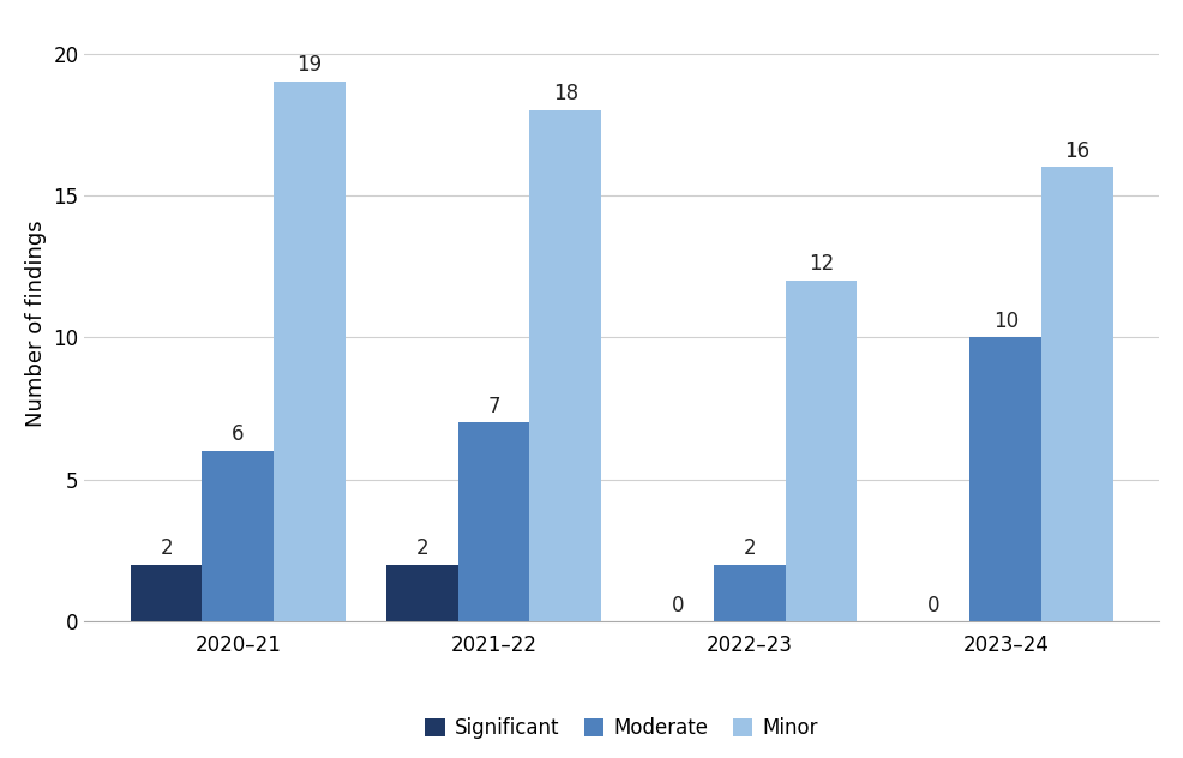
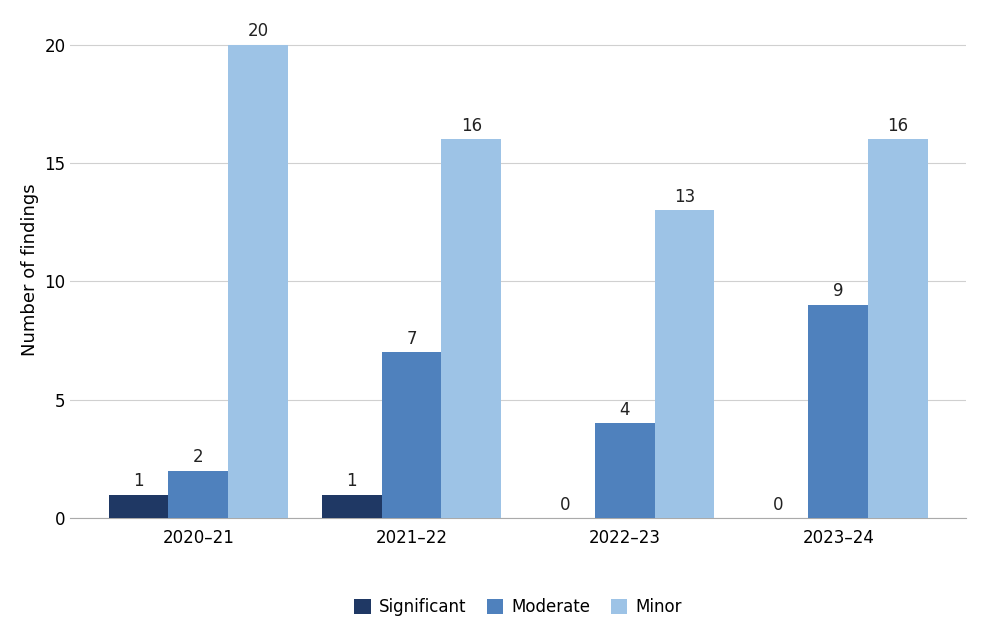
Significant/2020–21: 2 -> 1
Moderate/2020–21: 6 -> 2
Minor/2020–21: 19 -> 20
Significant/2021–22: 2 -> 1
Minor/2021–22: 18 -> 16
Moderate/2022–23: 2 -> 4
Minor/2022–23: 12 -> 13
Moderate/2023–24: 10 -> 9
